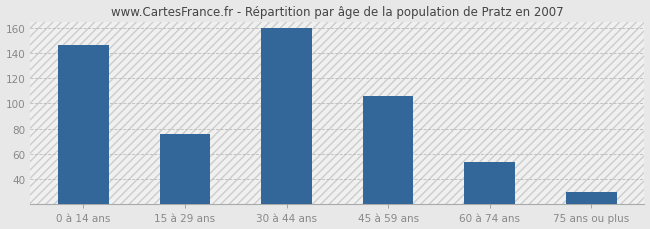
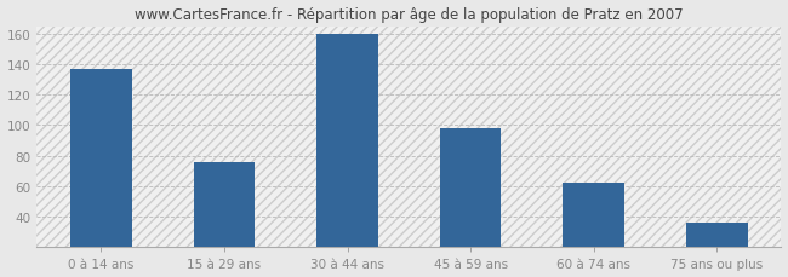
0 à 14 ans: 146 -> 137
45 à 59 ans: 106 -> 98
60 à 74 ans: 54 -> 62
75 ans ou plus: 30 -> 36
